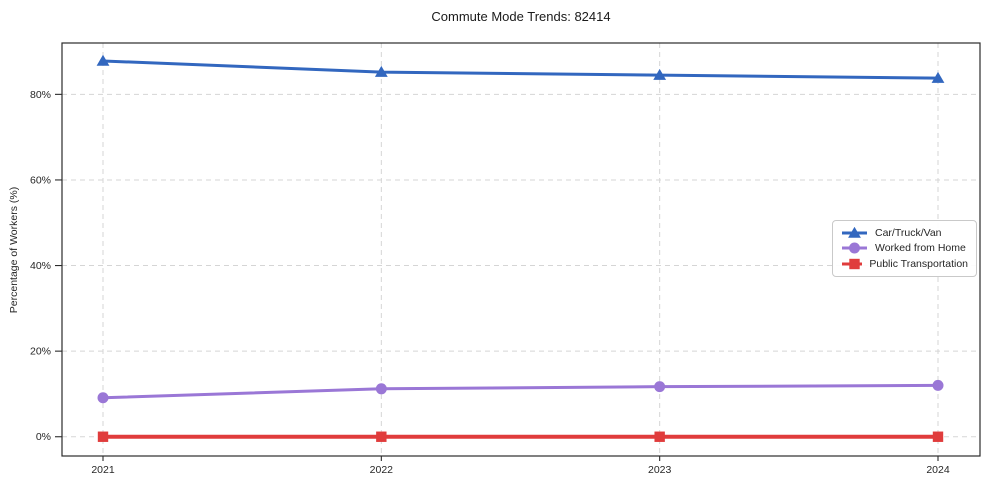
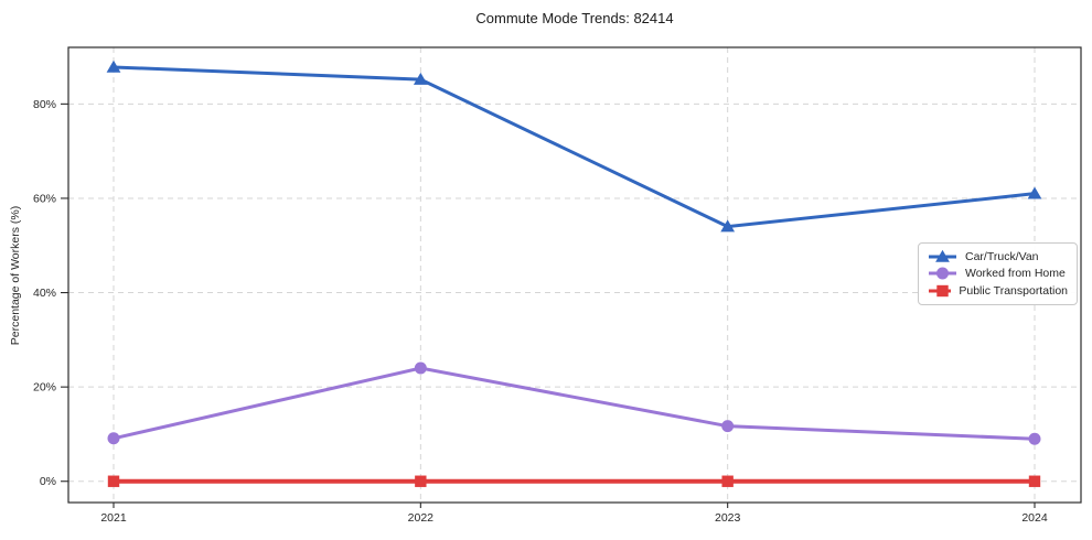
Worked from Home/2022: 11% -> 24%
Car/Truck/Van/2023: 84% -> 54%
Car/Truck/Van/2024: 84% -> 61%
Worked from Home/2024: 12% -> 9%
